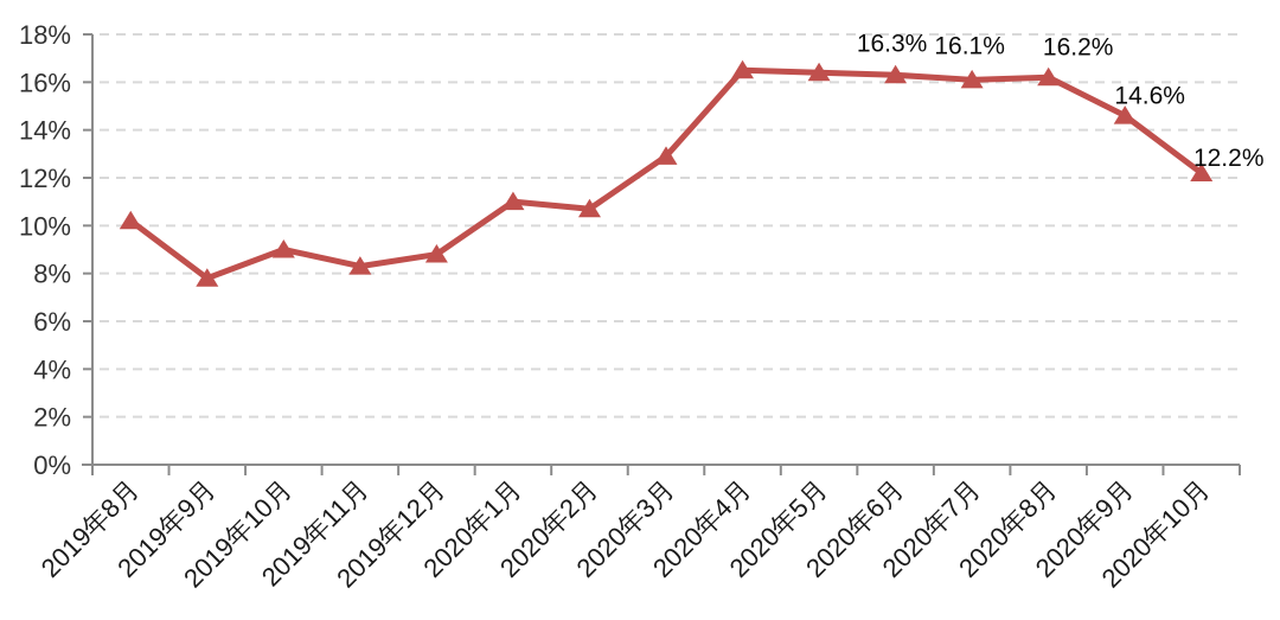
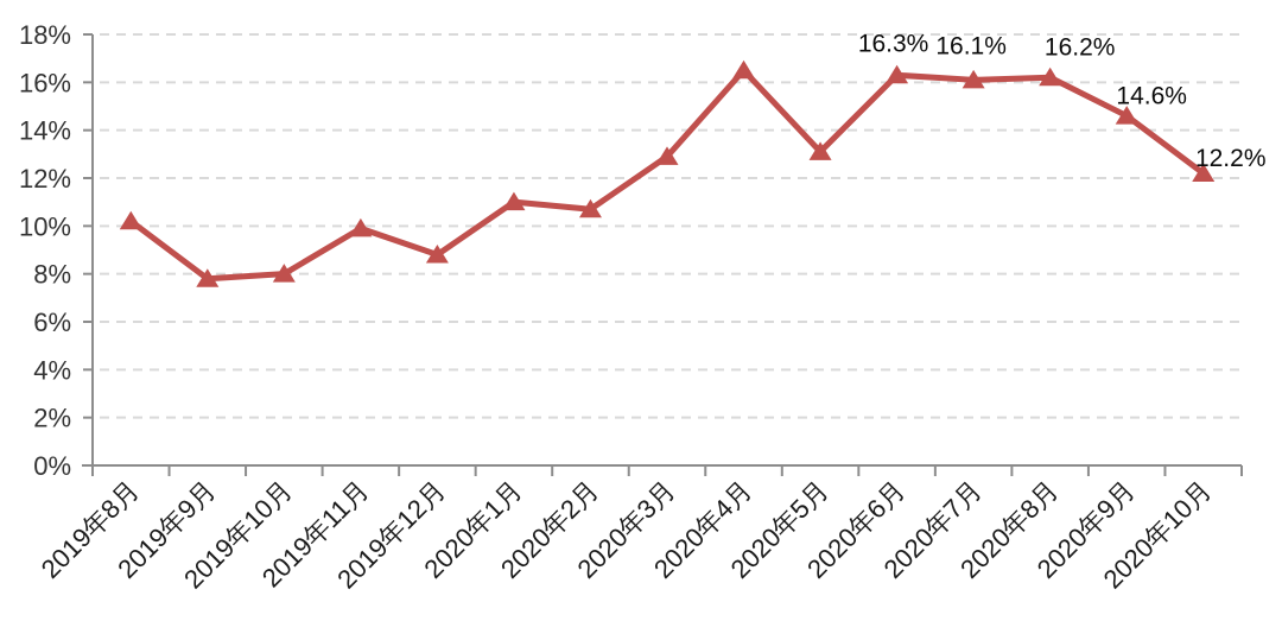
2019年10月: 9.0% -> 8.0%
2019年11月: 8.3% -> 9.9%
2020年5月: 16.4% -> 13.1%
